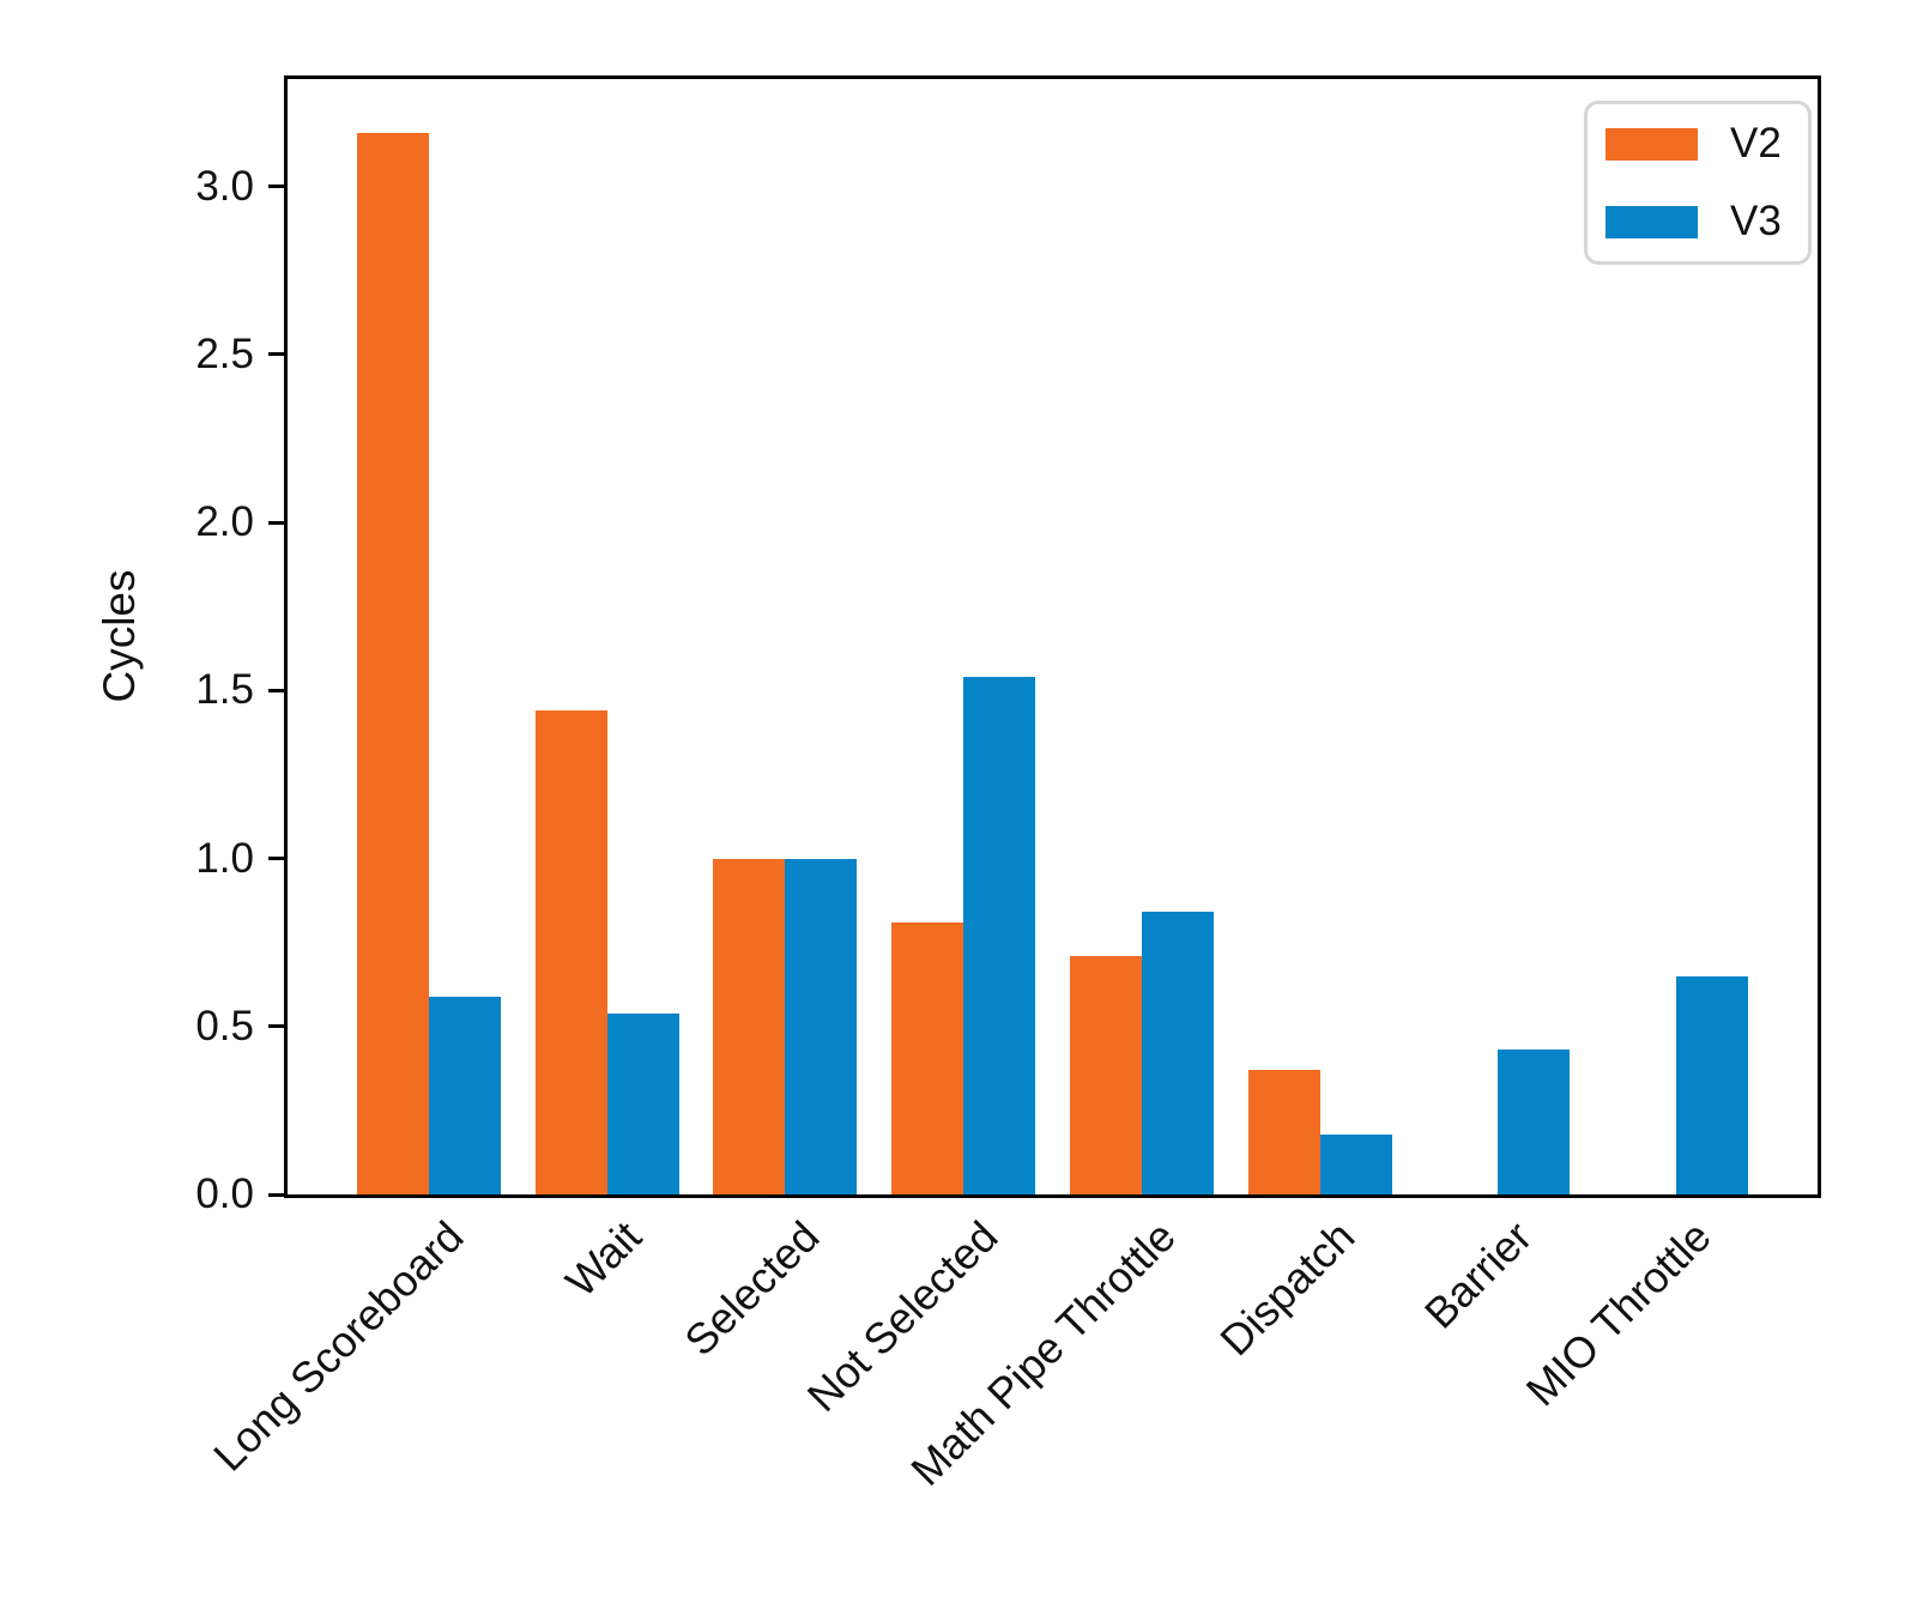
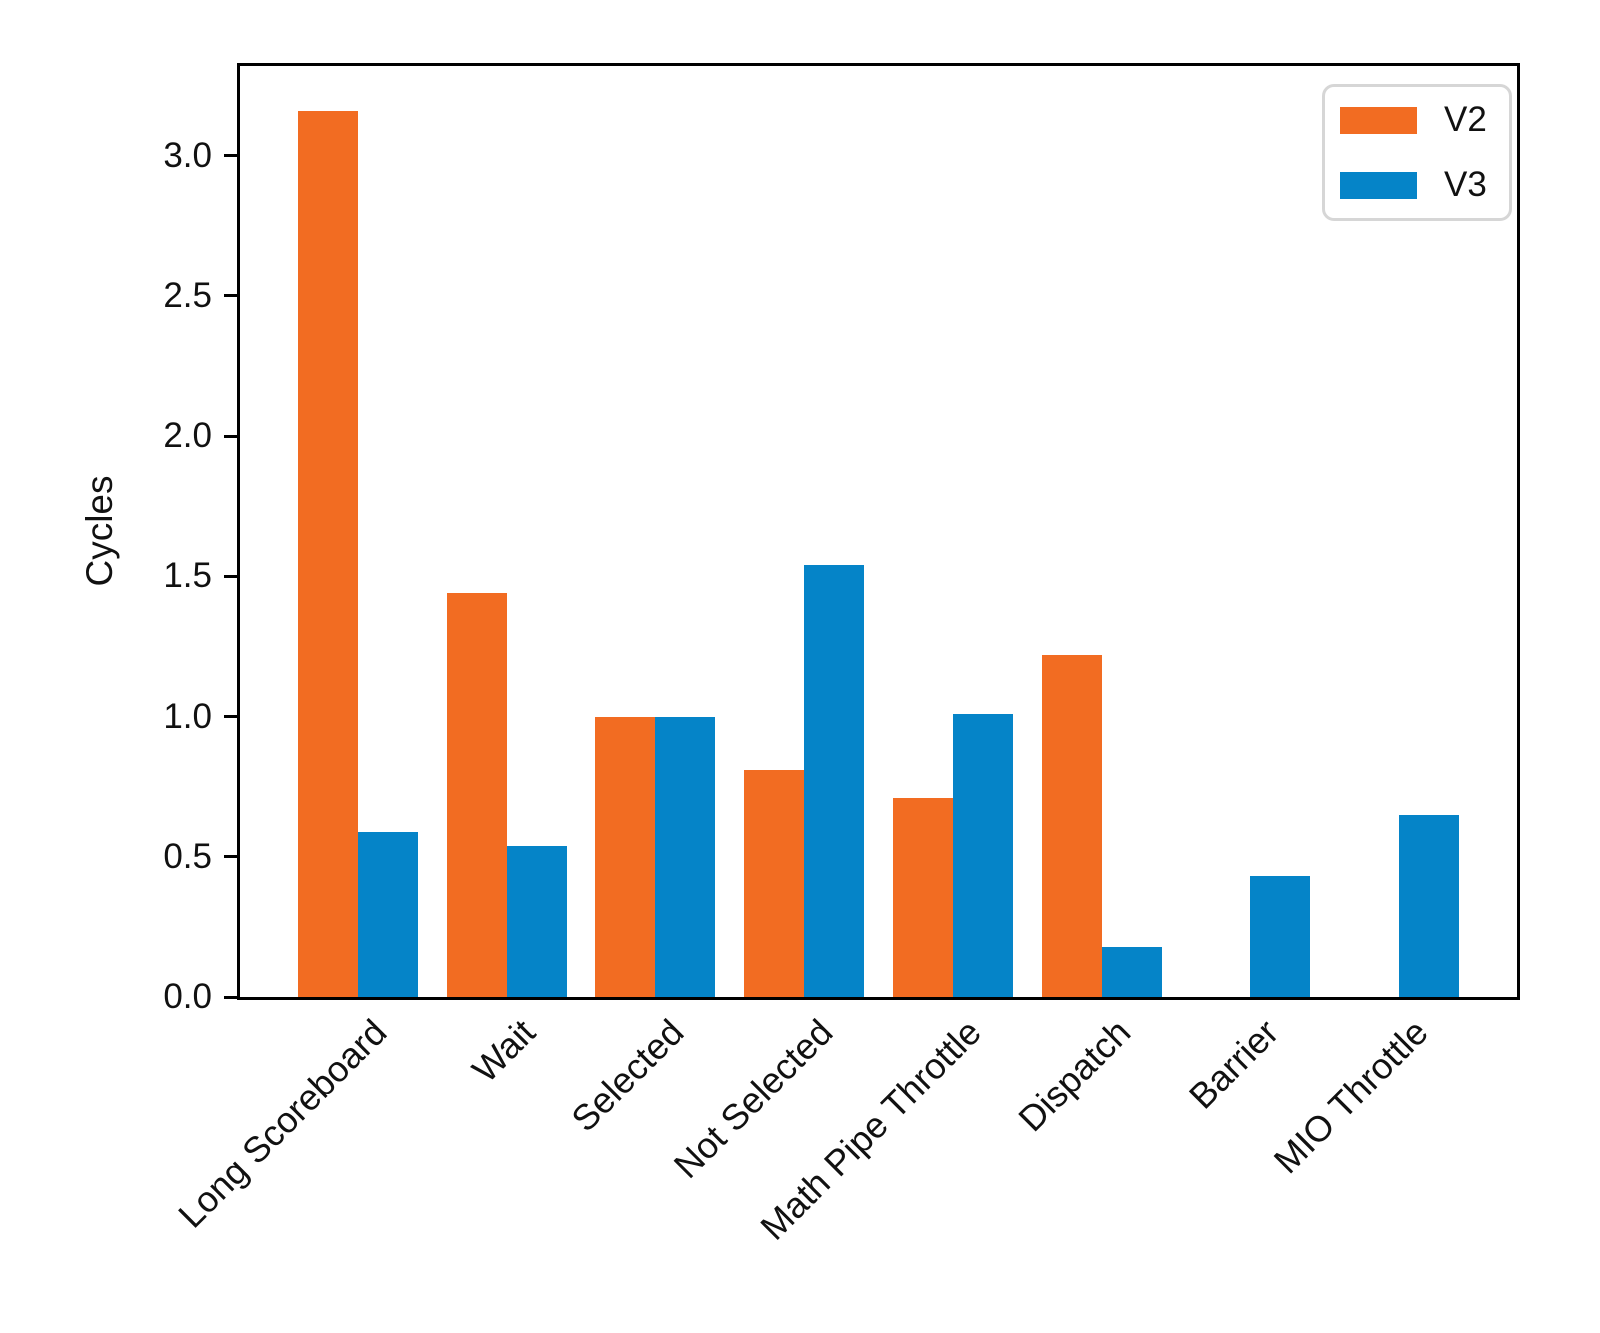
V3/Math Pipe Throttle: 0.84 -> 1.01
V2/Dispatch: 0.37 -> 1.22
